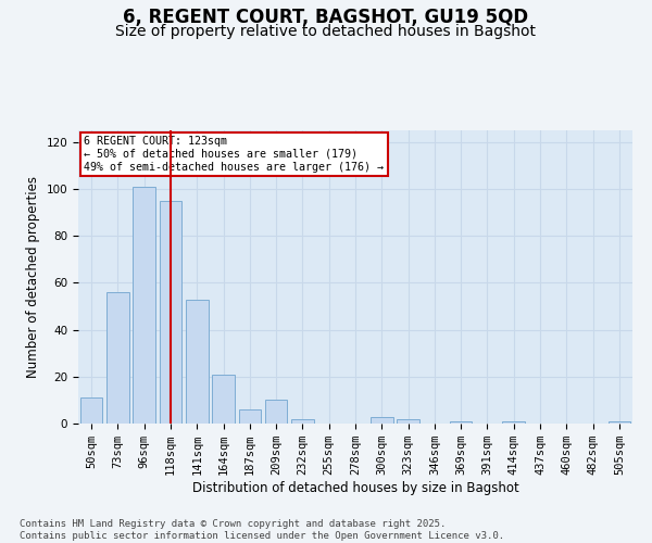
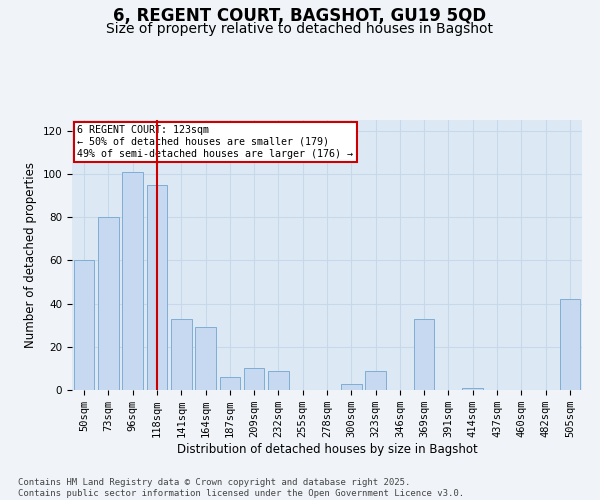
50sqm: 11 -> 60
73sqm: 56 -> 80
141sqm: 53 -> 33
164sqm: 21 -> 29
232sqm: 2 -> 9
323sqm: 2 -> 9
369sqm: 1 -> 33
505sqm: 1 -> 42
